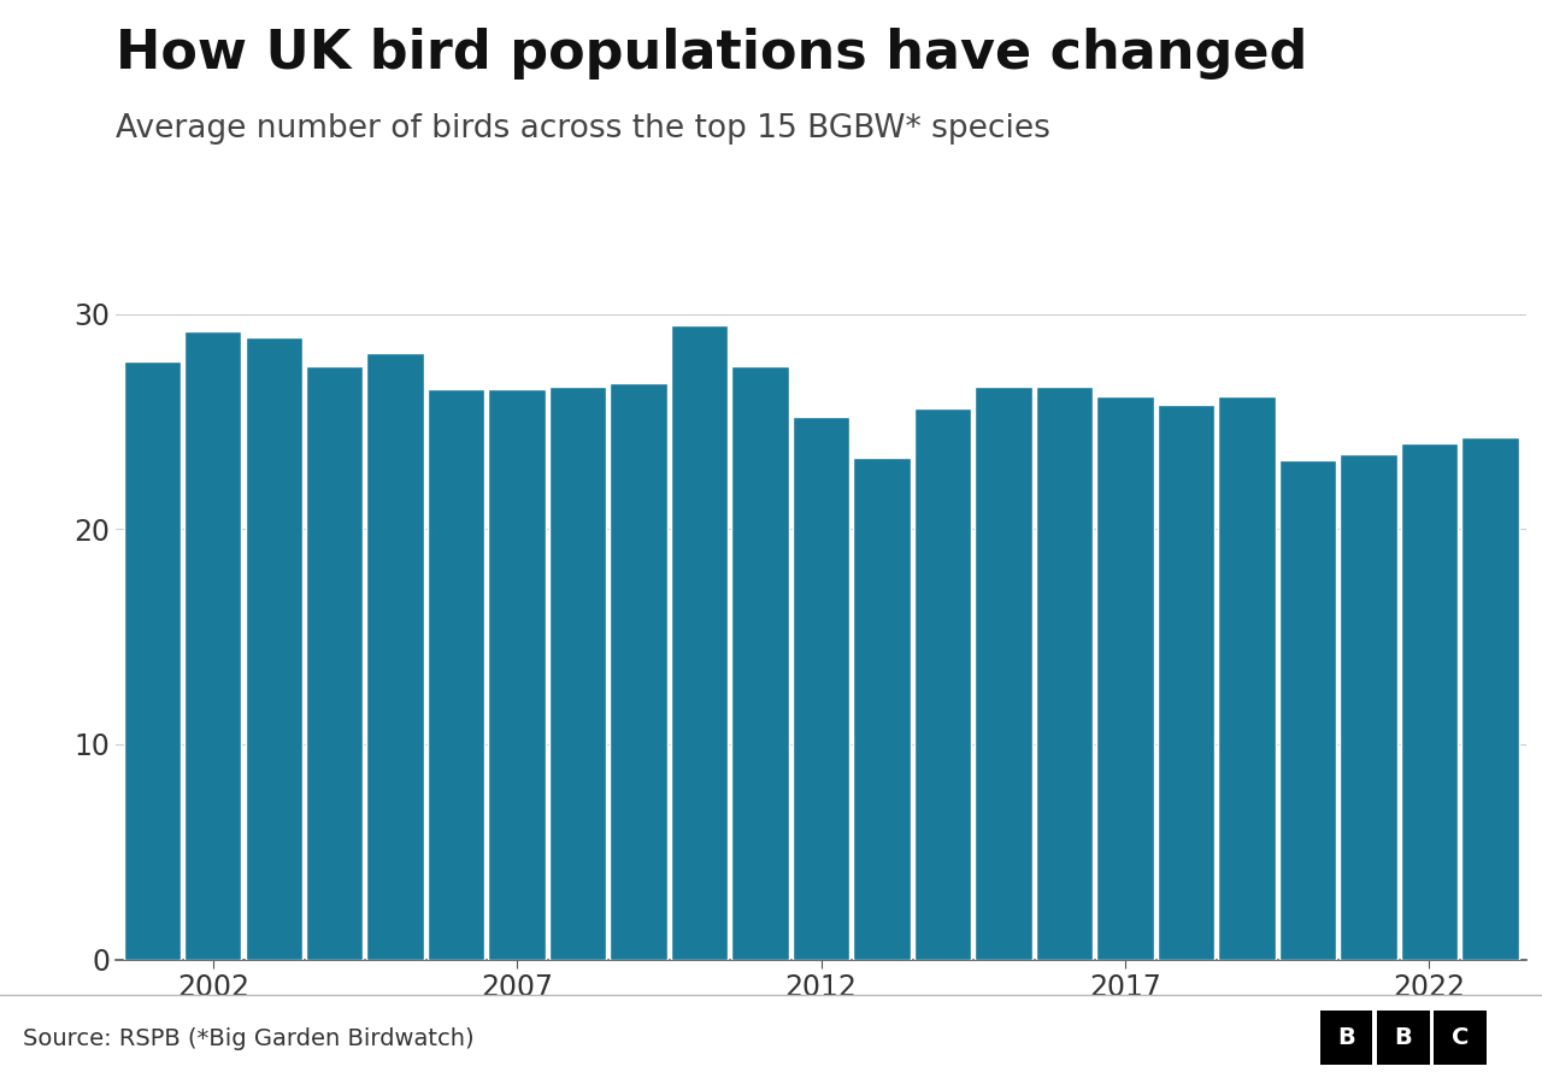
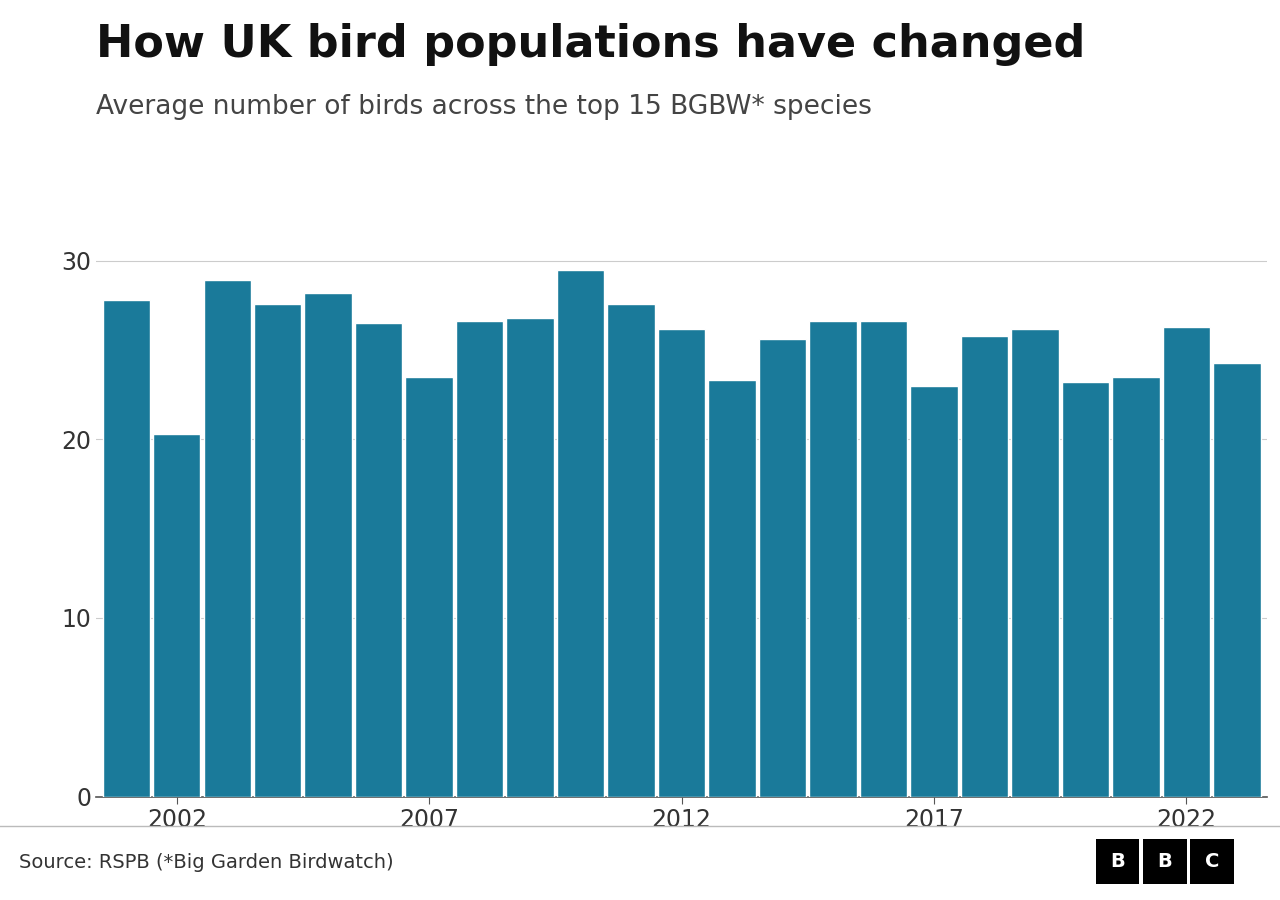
2002: 29.2 -> 20.3
2007: 26.5 -> 23.5
2012: 25.2 -> 26.2
2017: 26.2 -> 23.0
2022: 24.0 -> 26.3
